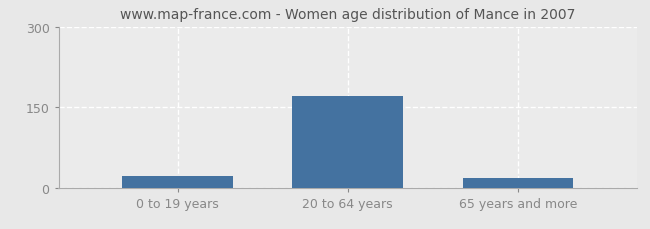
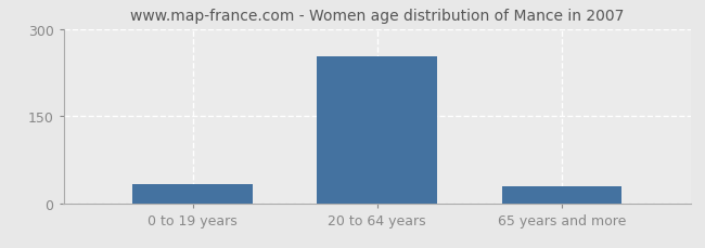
0 to 19 years: 22 -> 32
20 to 64 years: 170 -> 252
65 years and more: 18 -> 30
